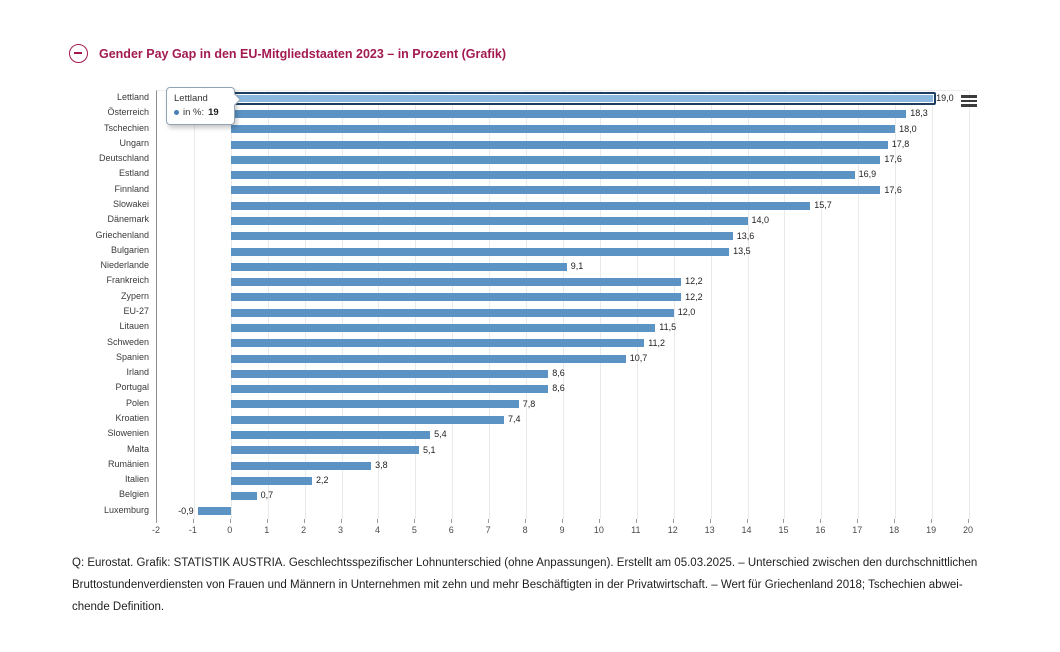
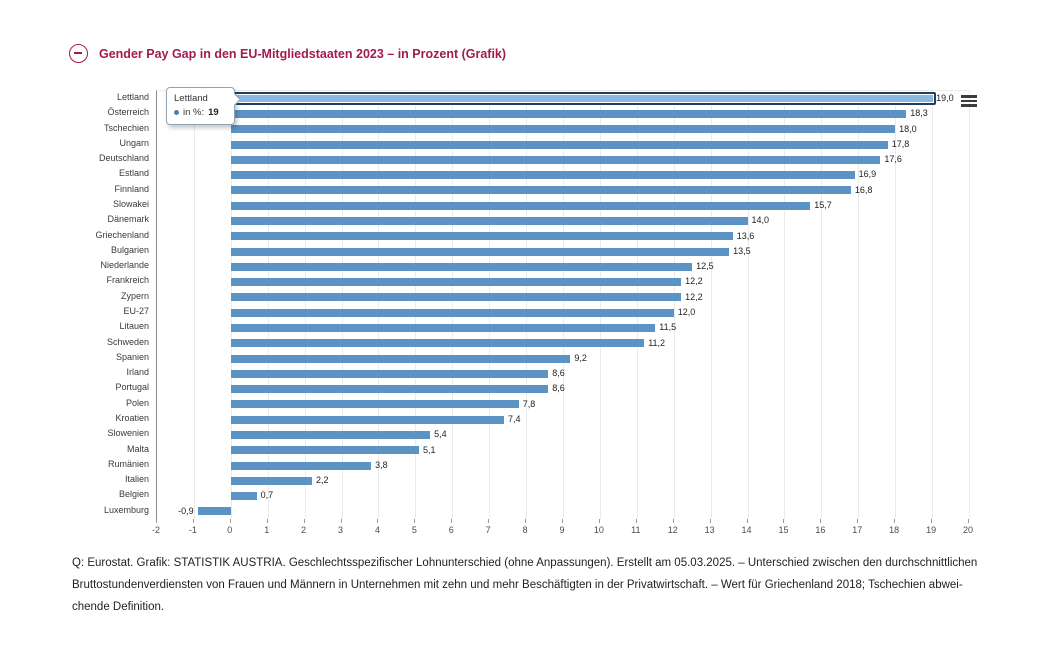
Finnland: 17,6 -> 16,8
Niederlande: 9,1 -> 12,5
Spanien: 10,7 -> 9,2
